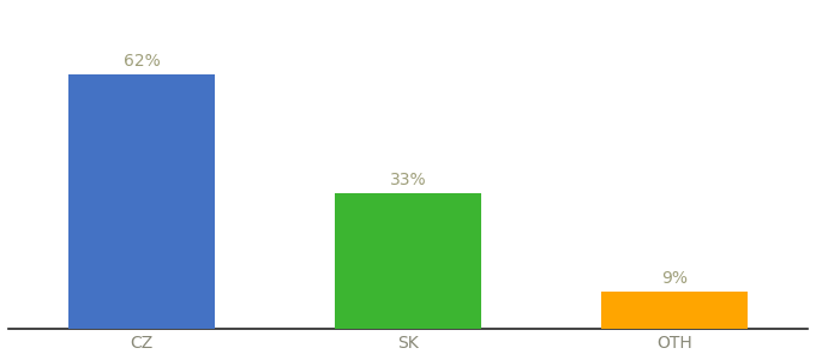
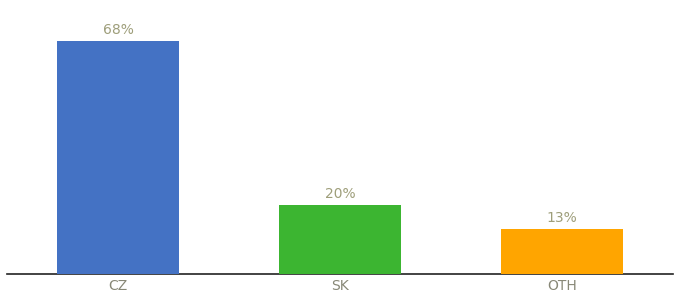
CZ: 62% -> 68%
SK: 33% -> 20%
OTH: 9% -> 13%
